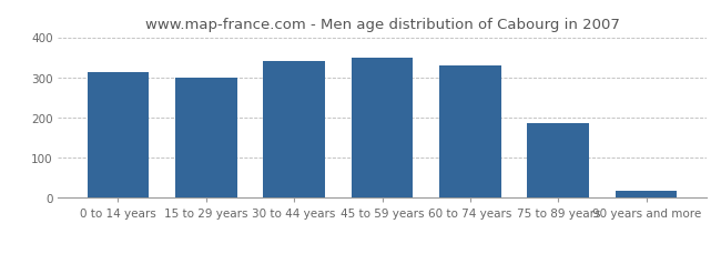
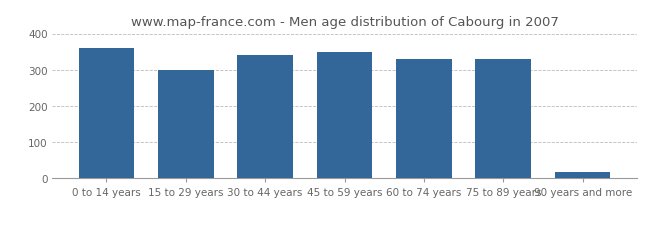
0 to 14 years: 313 -> 360
75 to 89 years: 187 -> 330
